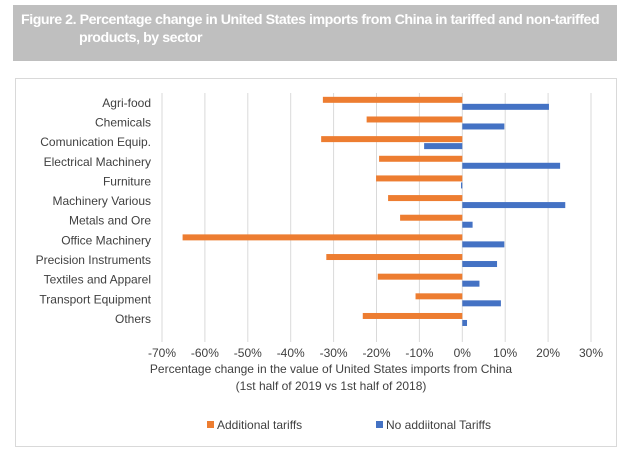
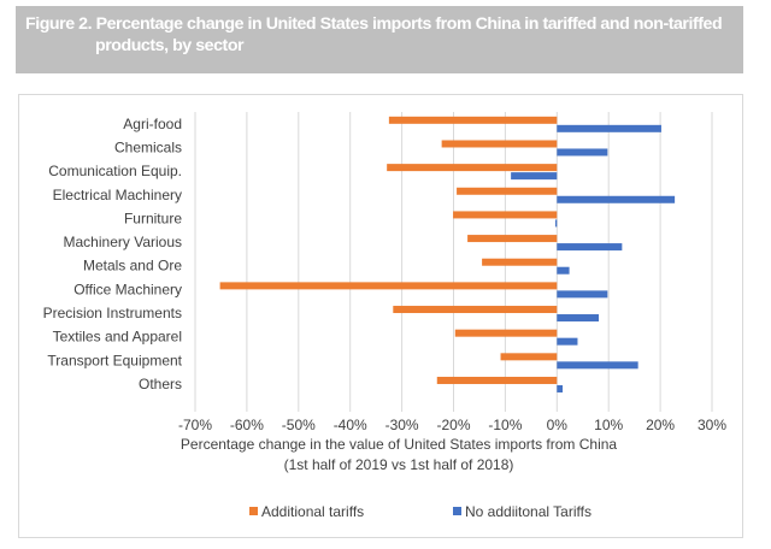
No addiitonal Tariffs/Machinery Various: 24% -> 13%
No addiitonal Tariffs/Transport Equipment: 9% -> 16%
